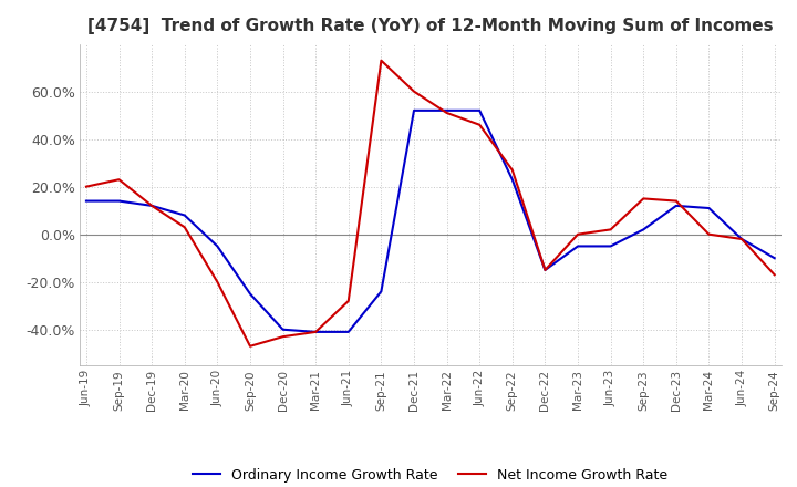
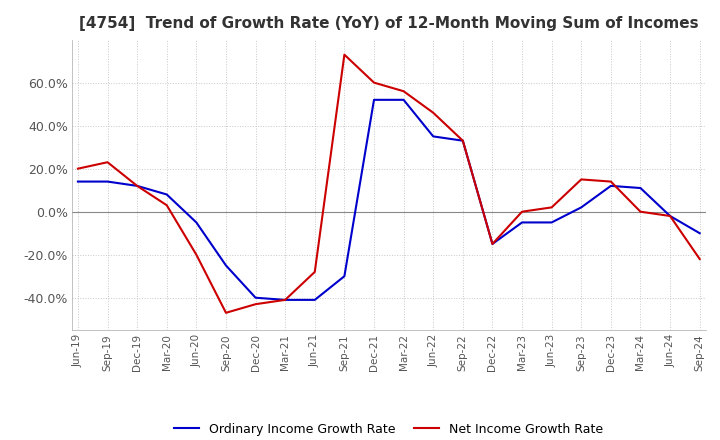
Ordinary Income Growth Rate/Sep-21: -24% -> -30%
Net Income Growth Rate/Mar-22: 51% -> 56%
Ordinary Income Growth Rate/Jun-22: 52% -> 35%
Ordinary Income Growth Rate/Sep-22: 23% -> 33%
Net Income Growth Rate/Sep-22: 27% -> 33%
Net Income Growth Rate/Sep-24: -17% -> -22%
